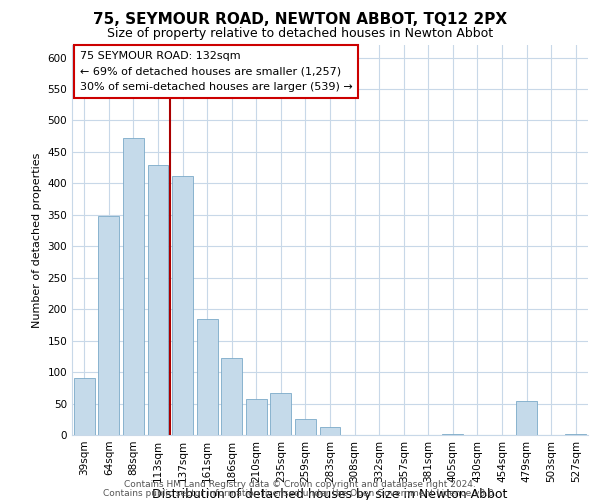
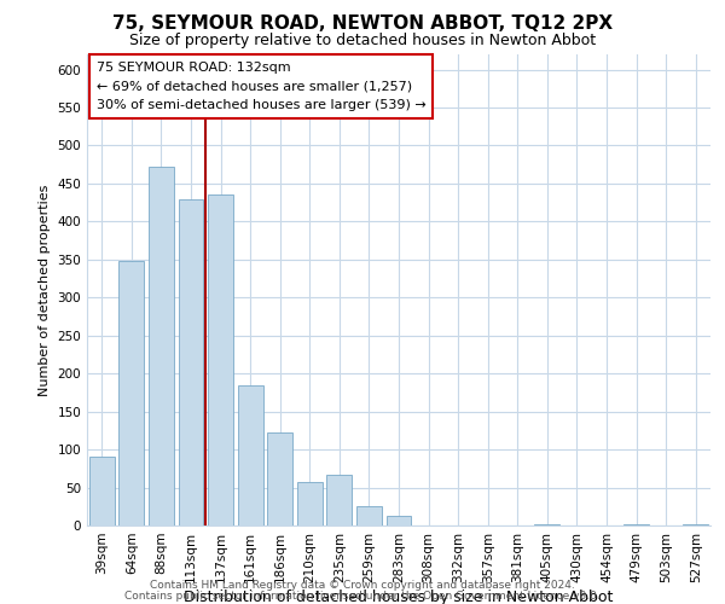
137sqm: 412 -> 435
479sqm: 54 -> 2
